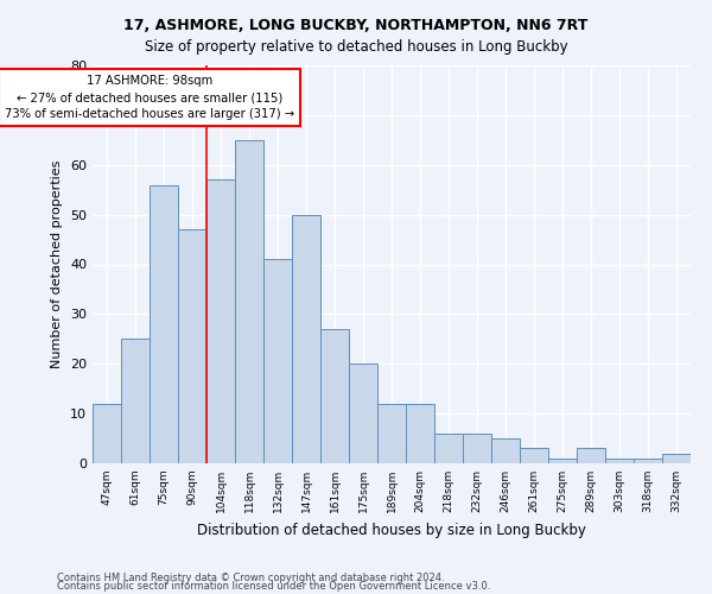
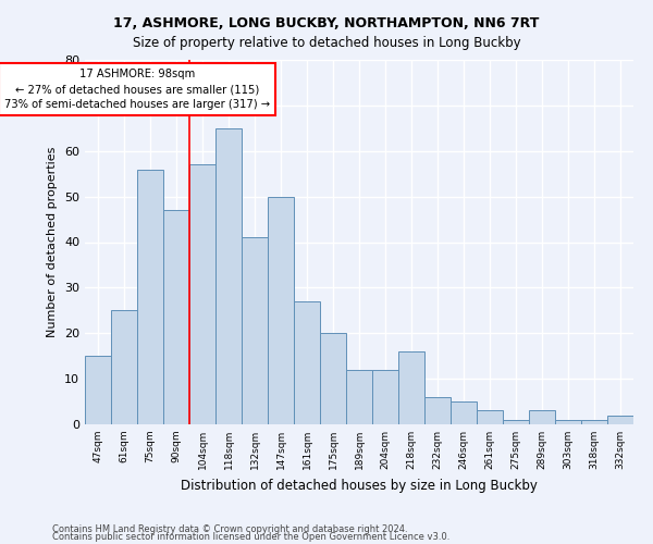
47sqm: 12 -> 15
218sqm: 6 -> 16
